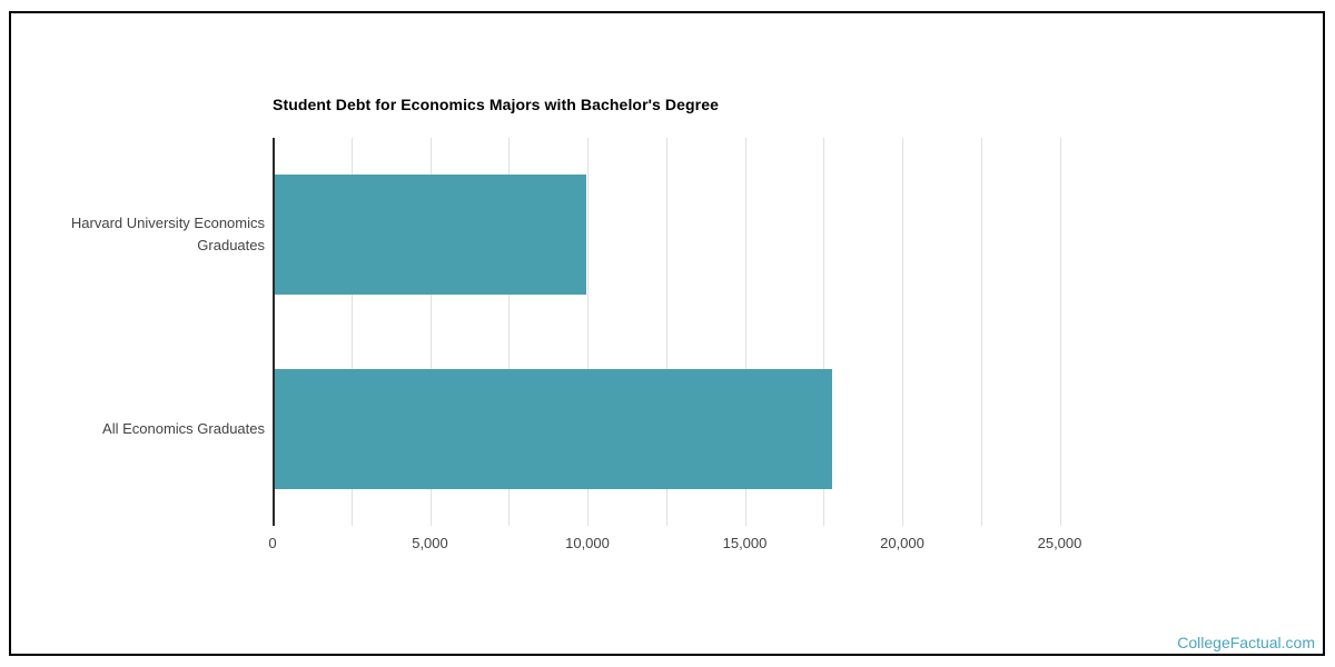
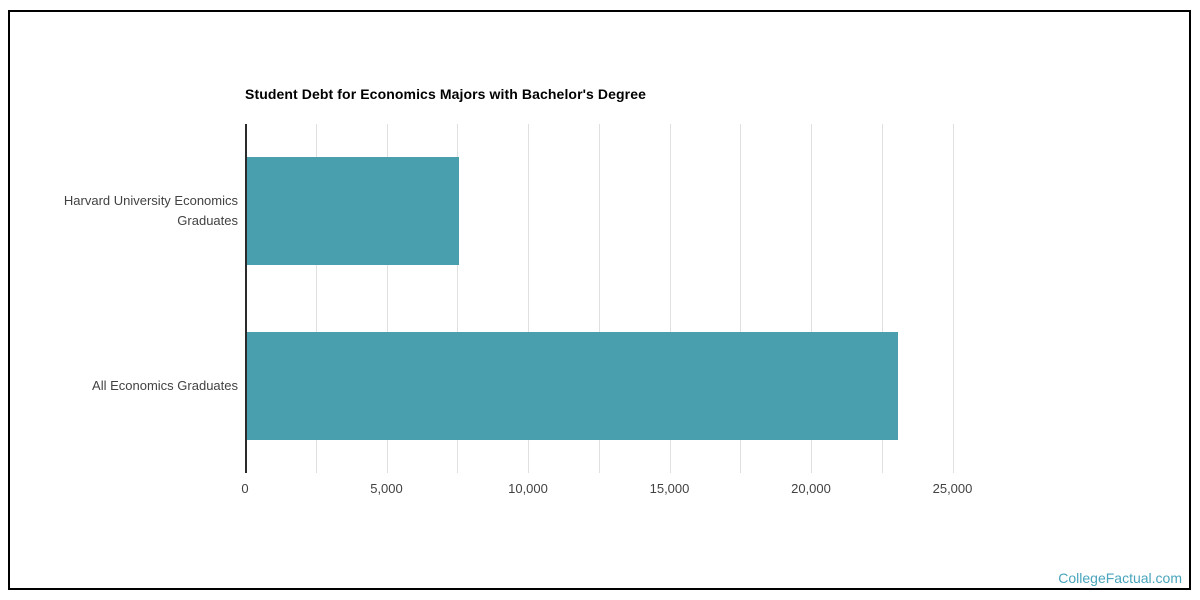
Harvard University Economics Graduates: 9900 -> 7500
All Economics Graduates: 17700 -> 23000
